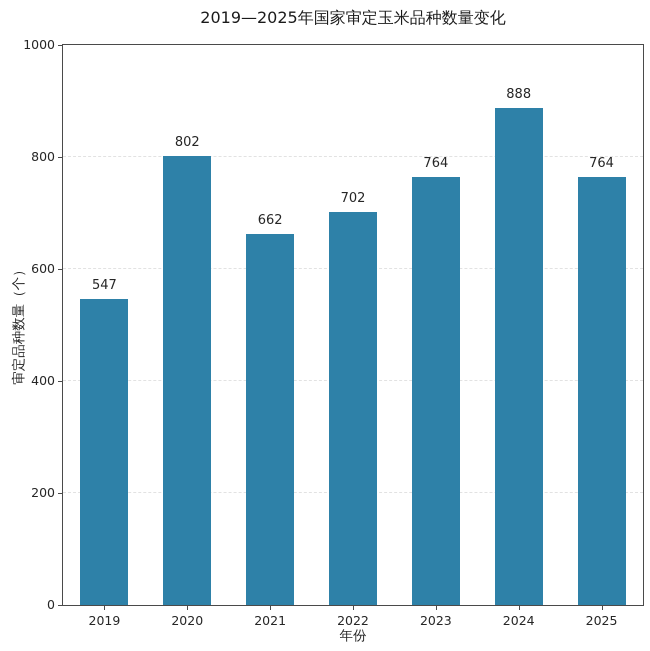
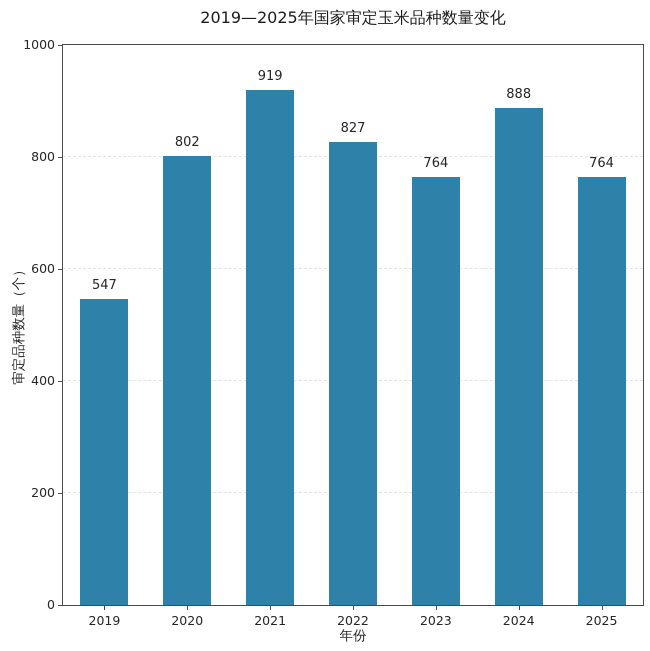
2021: 662 -> 919
2022: 702 -> 827
